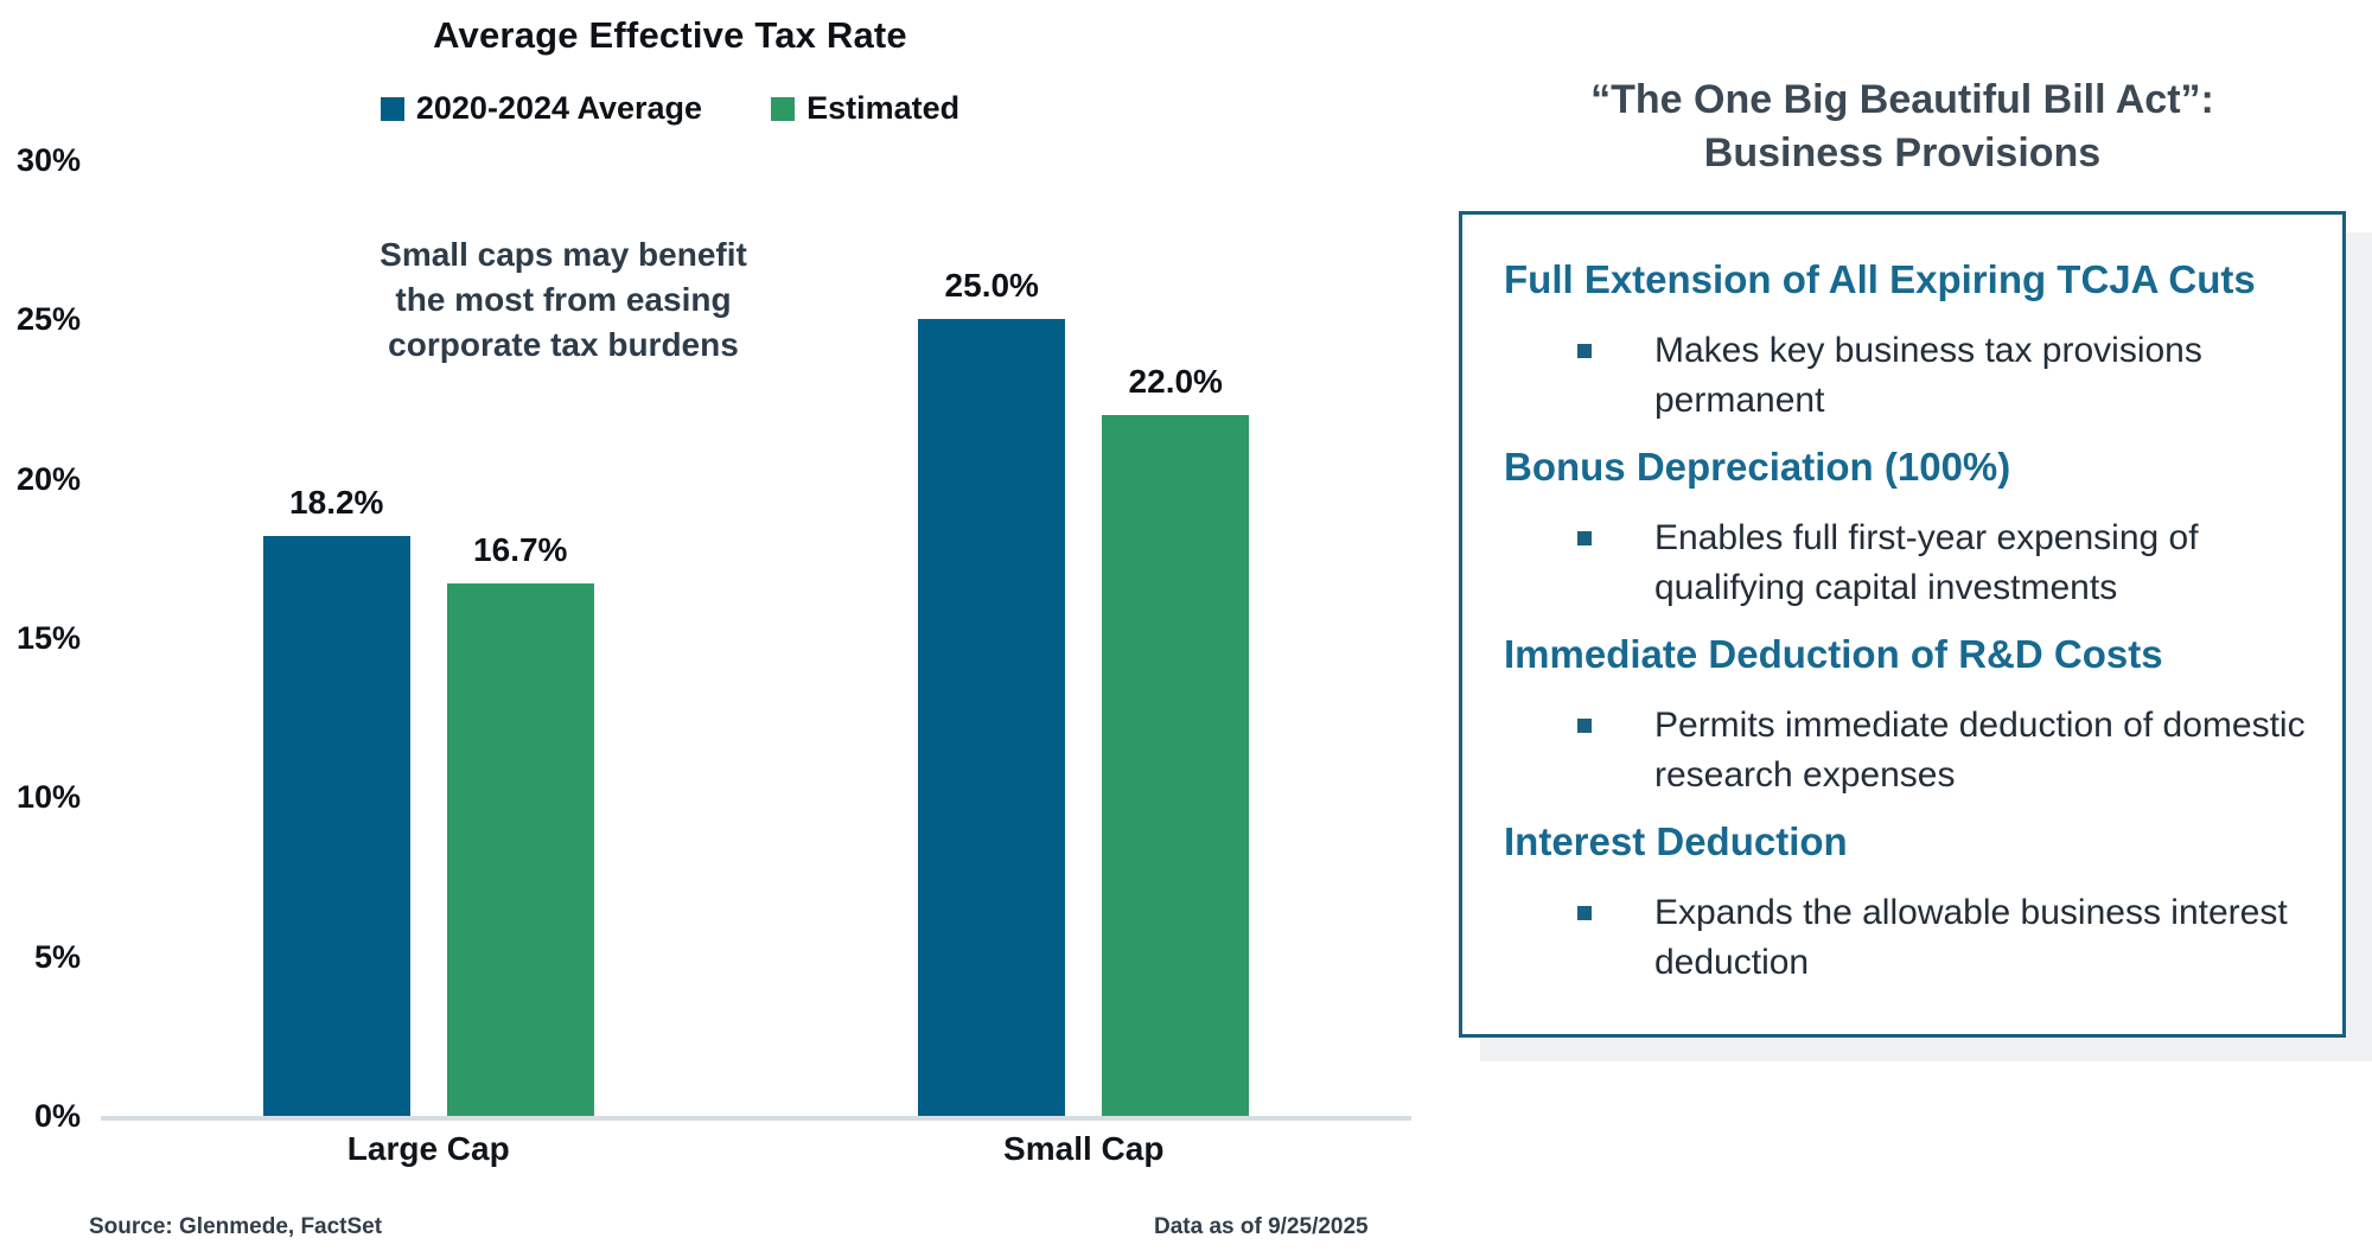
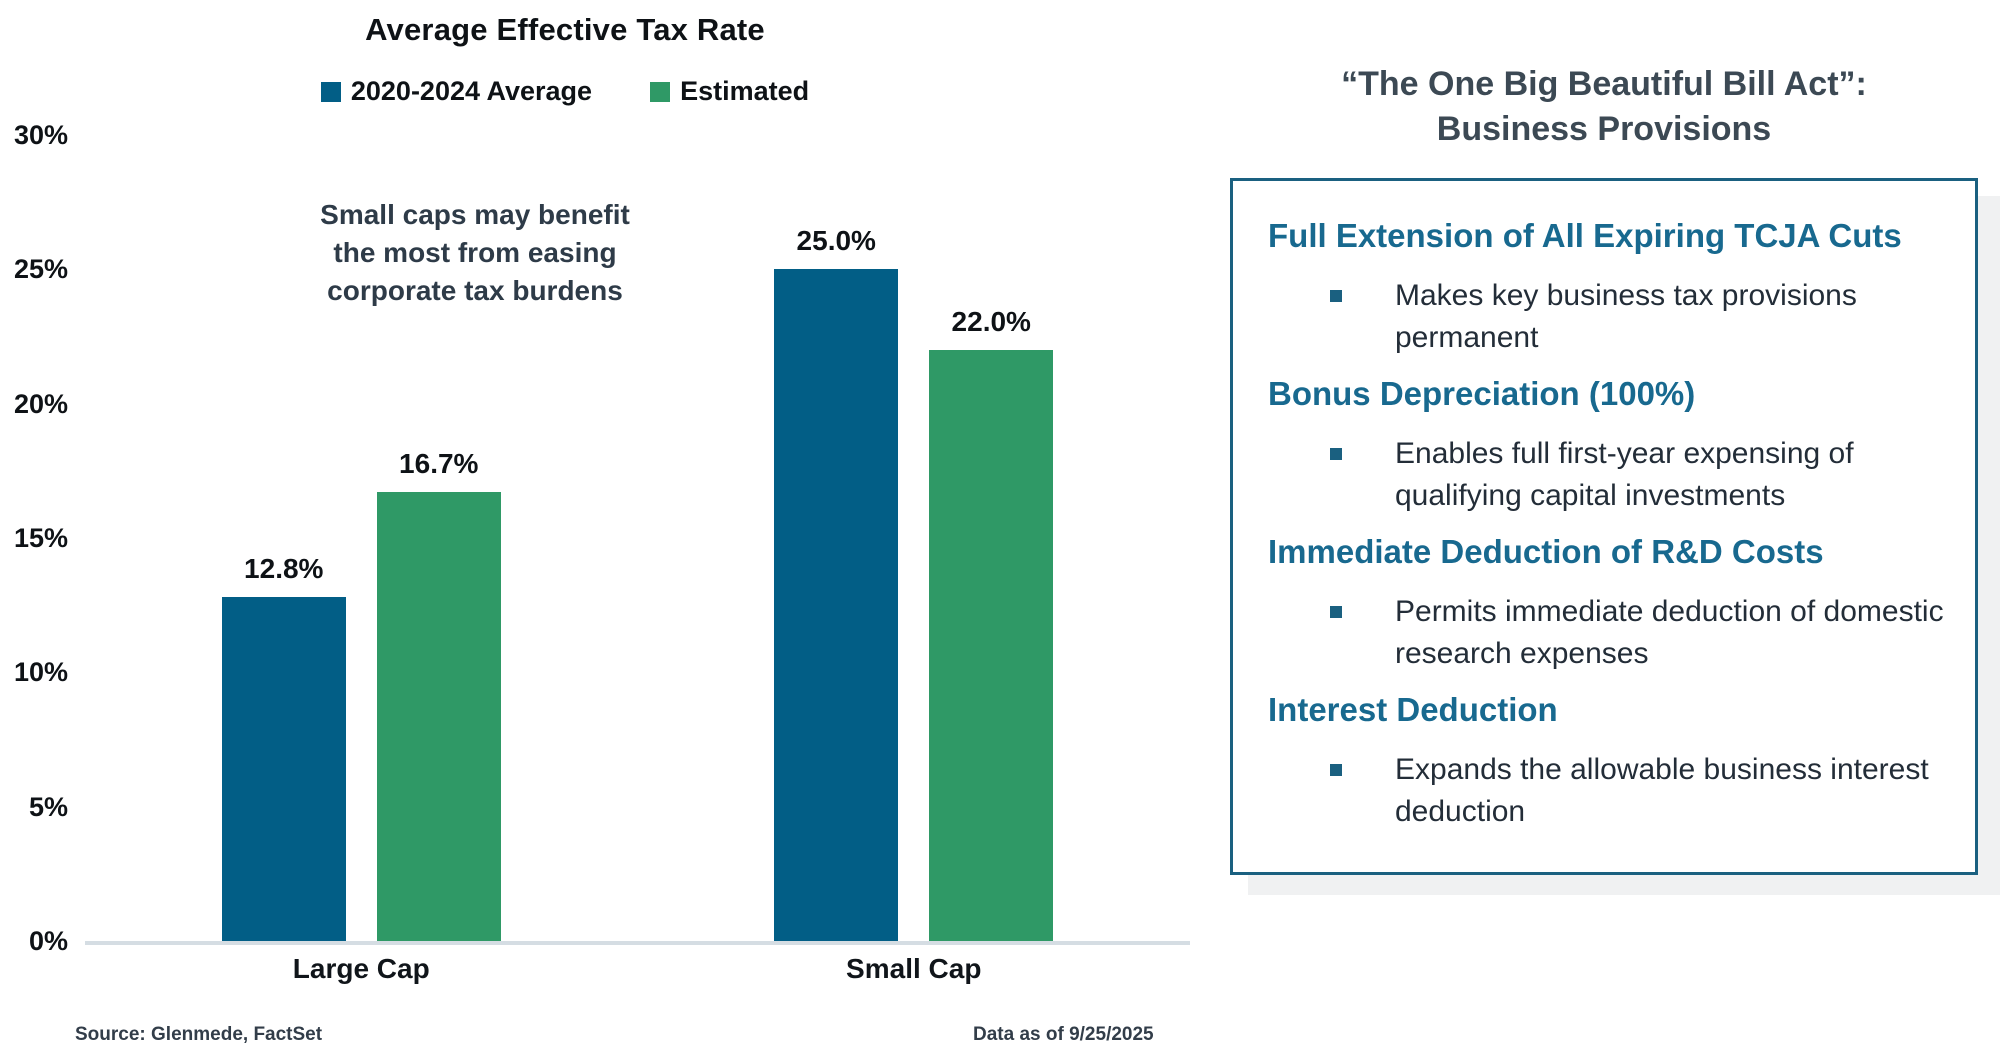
2020-2024 Average/Large Cap: 18.2% -> 12.8%
